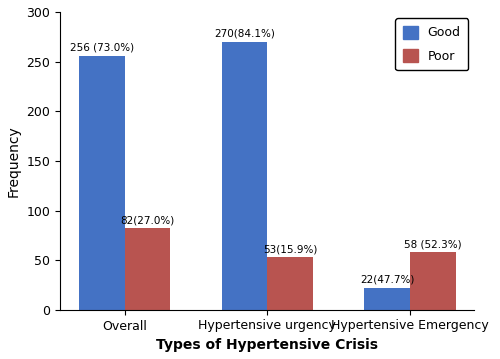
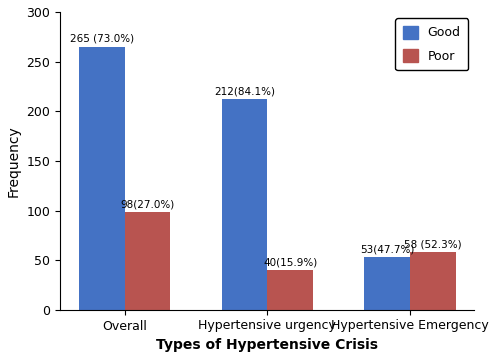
Good/Overall: 256 -> 265
Poor/Overall: 82 -> 98
Good/Hypertensive urgency: 270 -> 212
Poor/Hypertensive urgency: 53 -> 40
Good/Hypertensive Emergency: 22 -> 53
